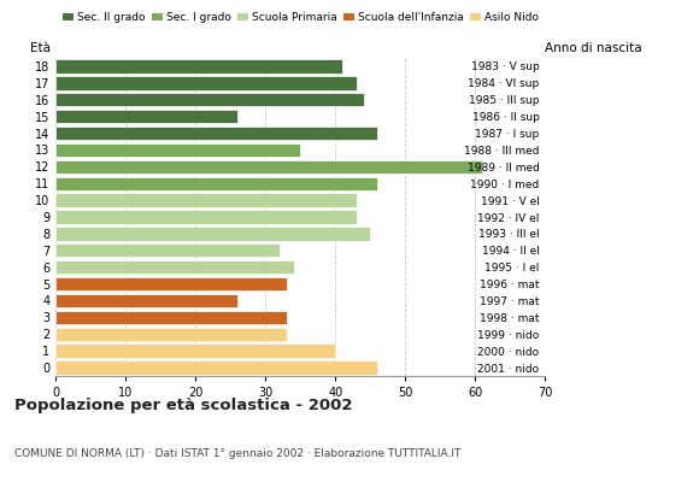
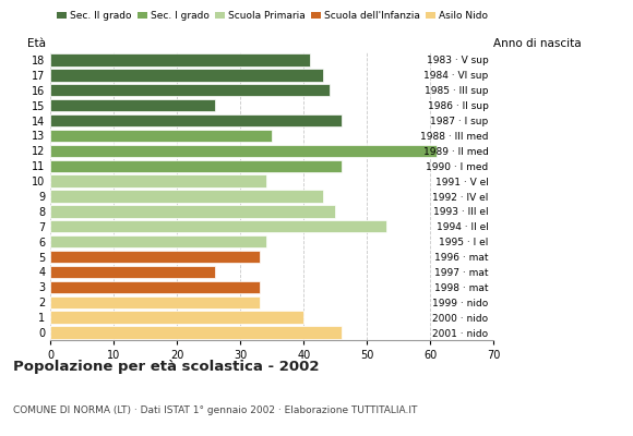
10: 43 -> 34
7: 32 -> 53
